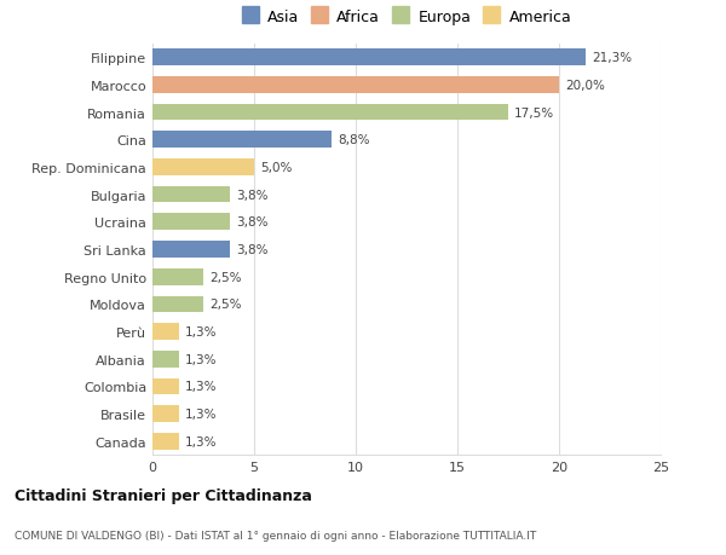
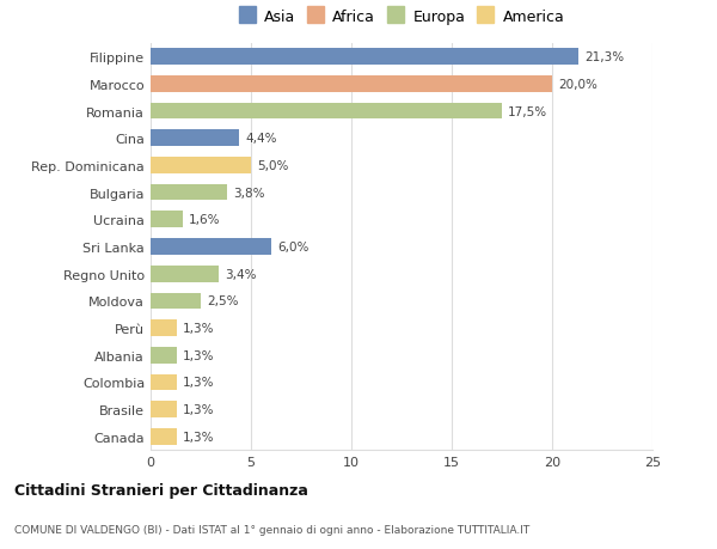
Cina: 8,8% -> 4,4%
Ucraina: 3,8% -> 1,6%
Sri Lanka: 3,8% -> 6,0%
Regno Unito: 2,5% -> 3,4%
